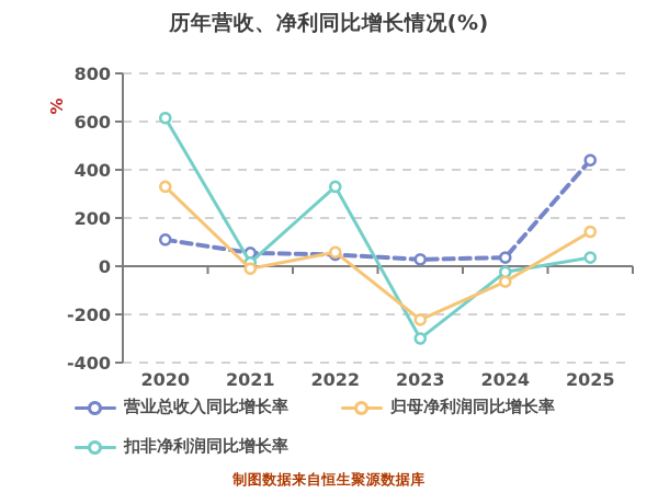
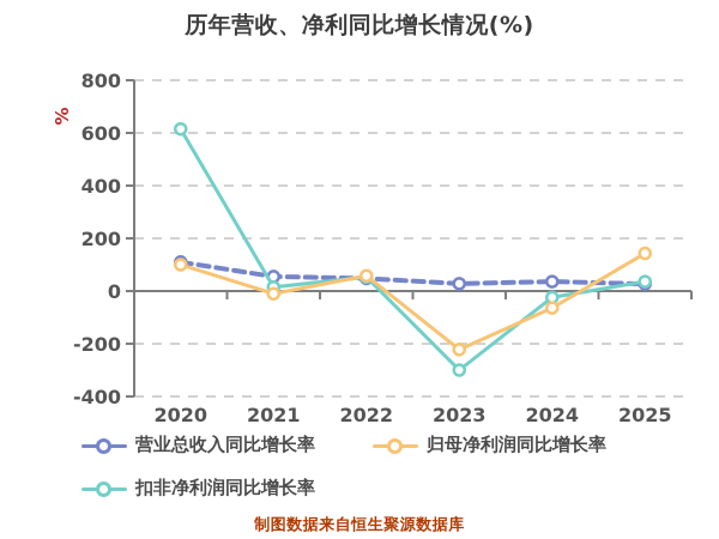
归母净利润同比增长率/2020: 330 -> 100
扣非净利润同比增长率/2022: 330 -> 50
营业总收入同比增长率/2025: 440 -> 30
